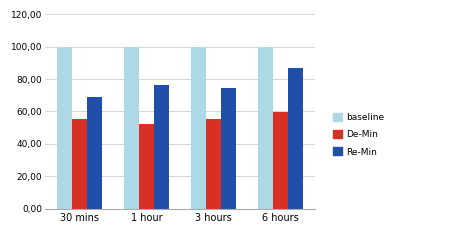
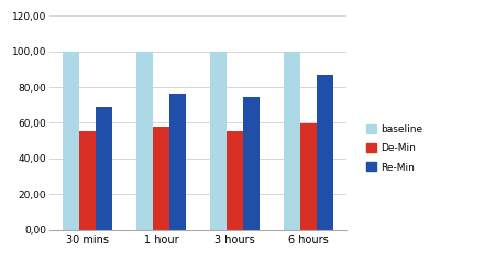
De-Min/1 hour: 52 -> 58
